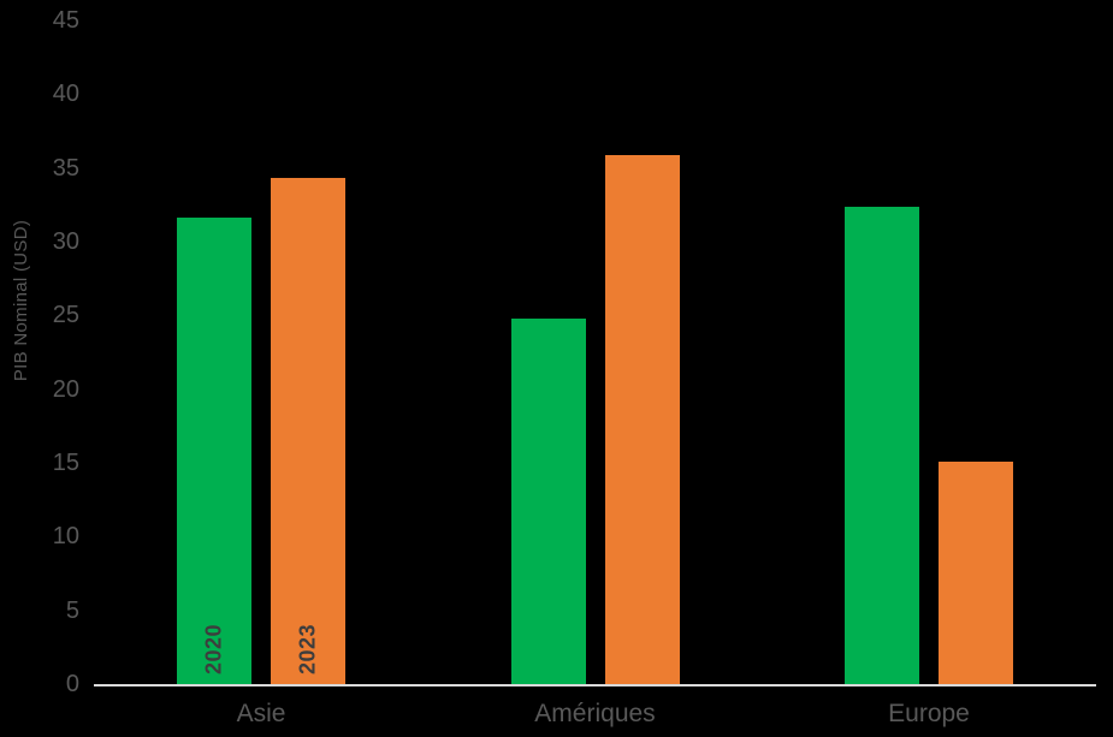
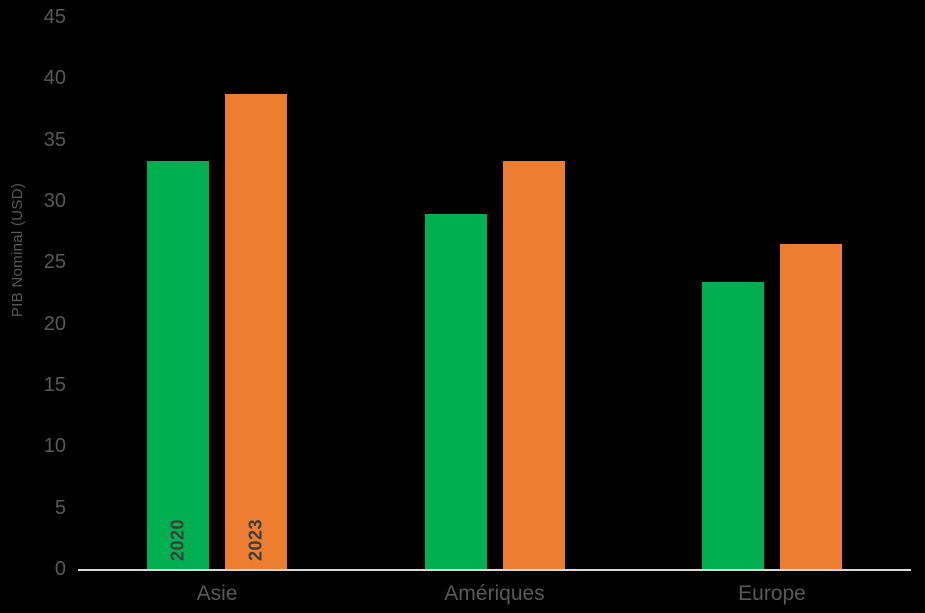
2020/Asie: 31.6 -> 33.3
2023/Asie: 34.3 -> 38.7
2020/Amériques: 24.8 -> 28.9
2023/Amériques: 35.9 -> 33.3
2020/Europe: 32.4 -> 23.4
2023/Europe: 15.1 -> 26.5
